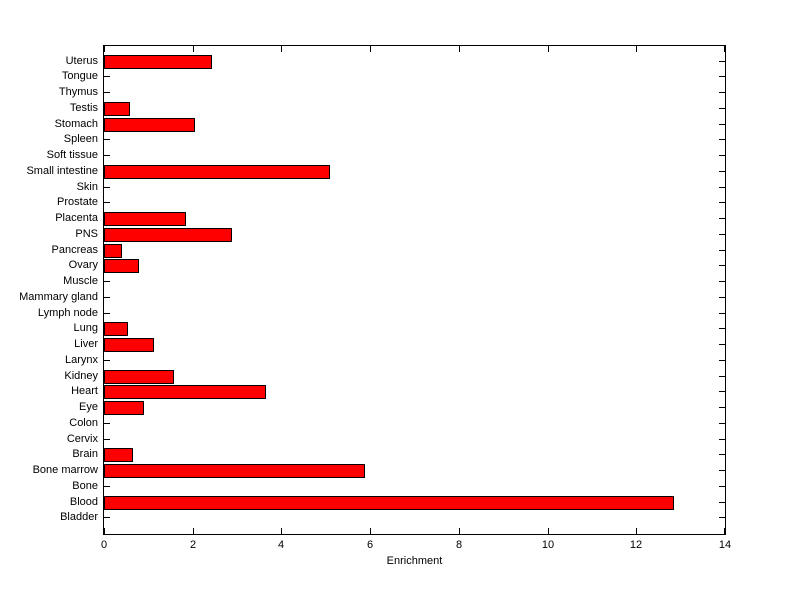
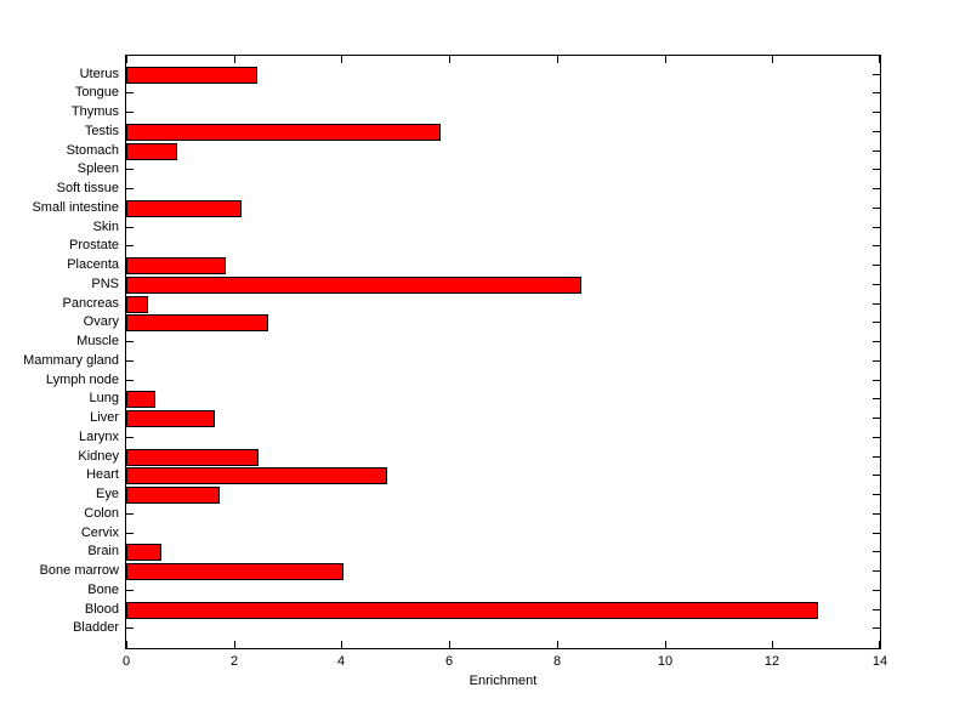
Testis: 0.6 -> 5.8
Stomach: 2.0 -> 0.9
Small intestine: 5.0 -> 2.1
PNS: 2.8 -> 8.4
Ovary: 0.8 -> 2.6
Liver: 1.1 -> 1.6
Kidney: 1.5 -> 2.4
Heart: 3.6 -> 4.8
Eye: 0.8 -> 1.7
Bone marrow: 5.8 -> 4.0
